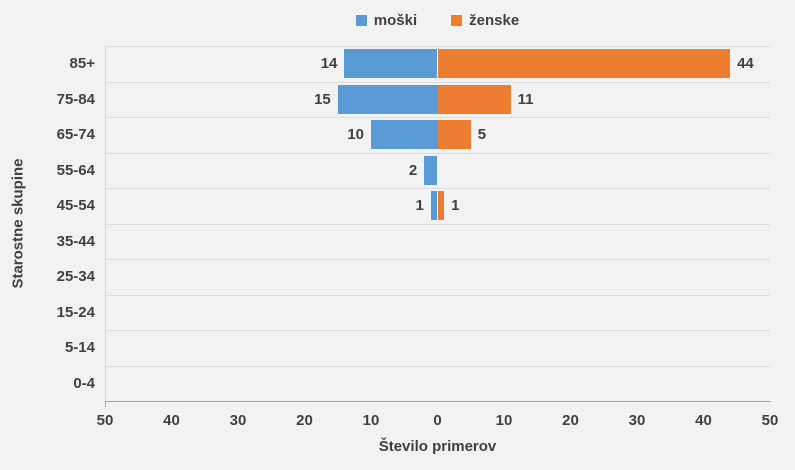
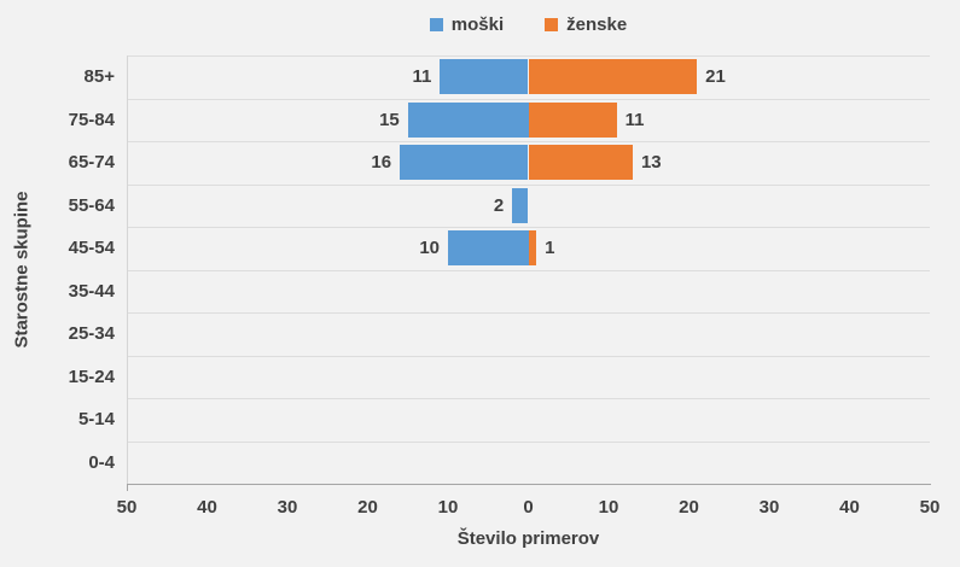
moški/85+: 14 -> 11
ženske/85+: 44 -> 21
moški/65-74: 10 -> 16
ženske/65-74: 5 -> 13
moški/45-54: 1 -> 10
